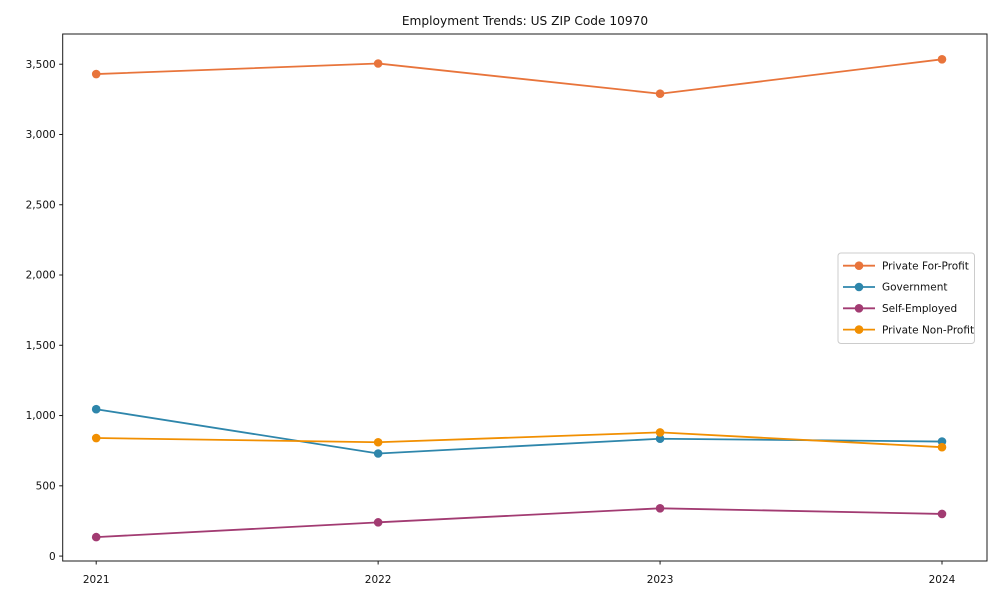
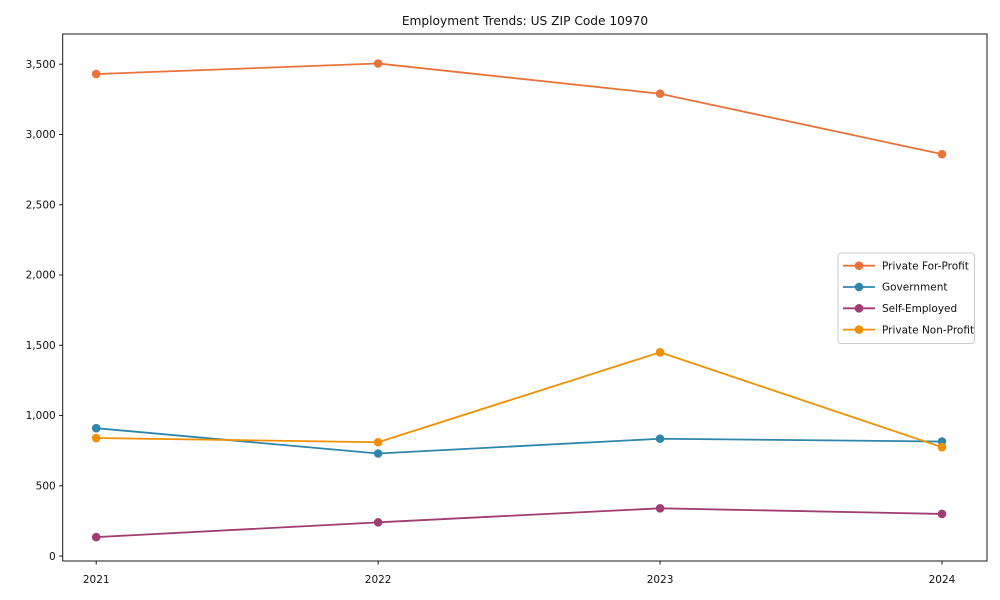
Government/2021: 1040 -> 910
Private Non-Profit/2023: 880 -> 1450
Private For-Profit/2024: 3540 -> 2860
